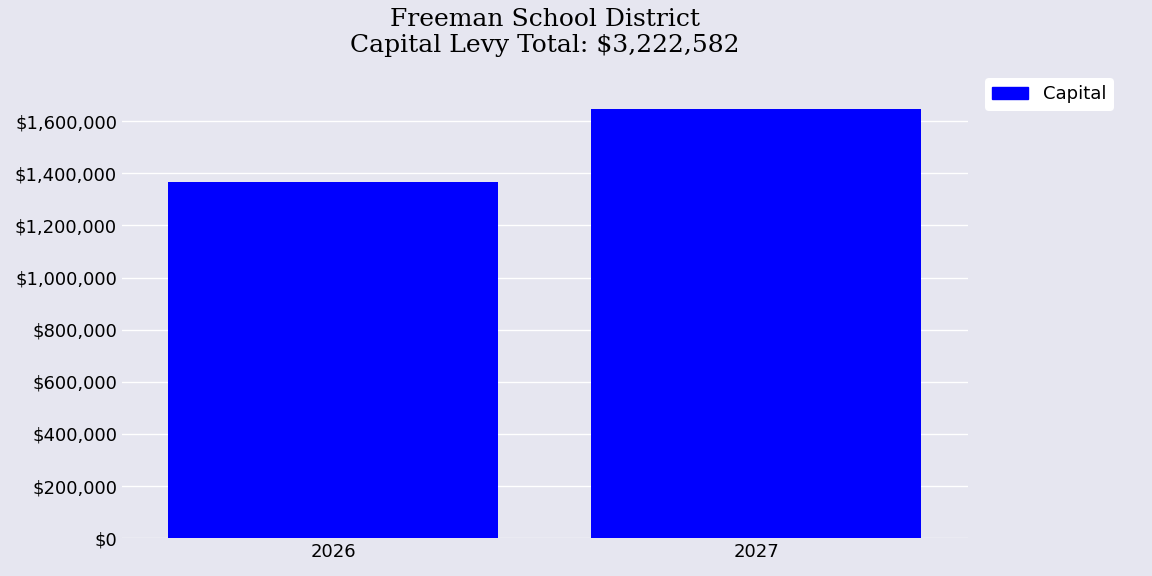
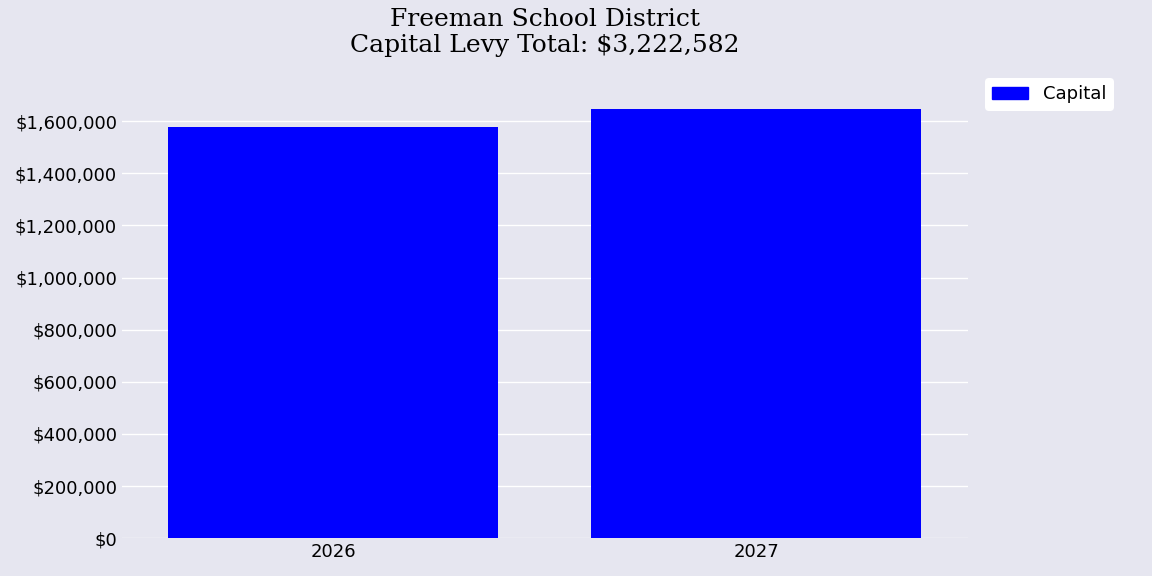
2026: $1,365,000 -> $1,576,000
